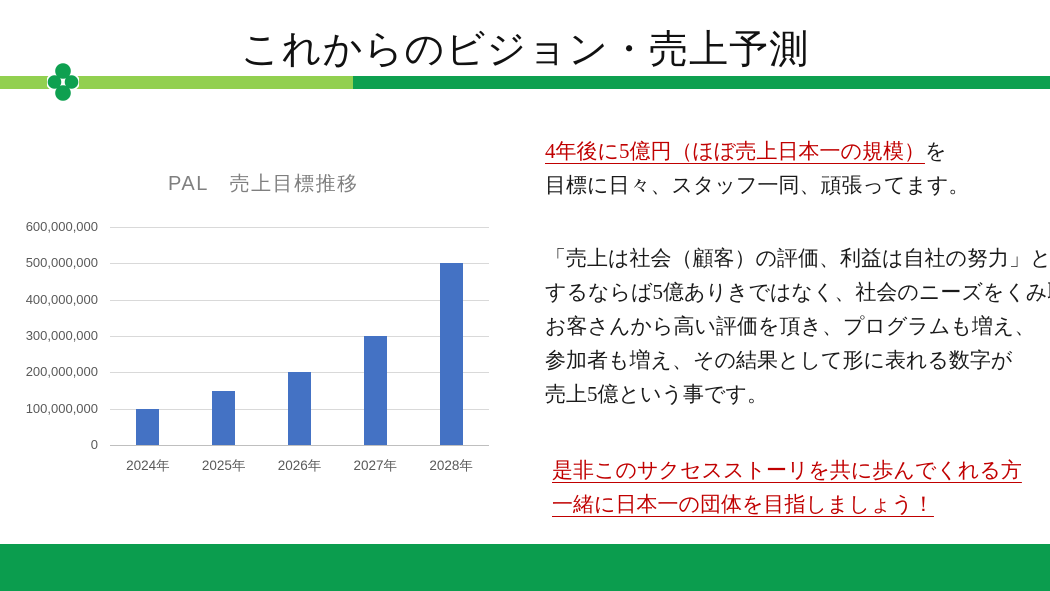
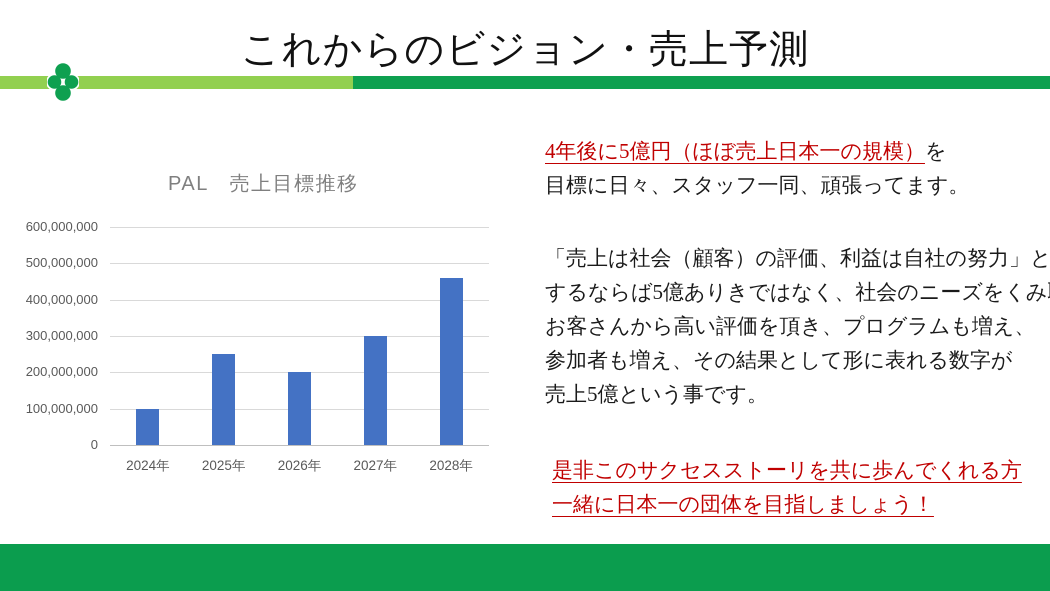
2025年: 150000000 -> 250000000
2028年: 500000000 -> 460000000
